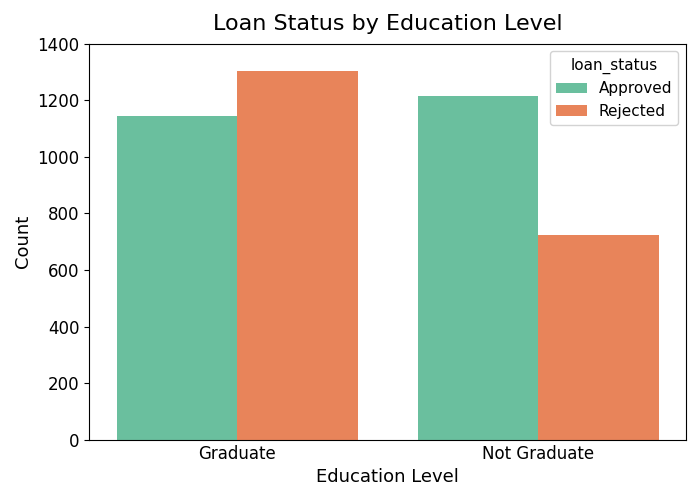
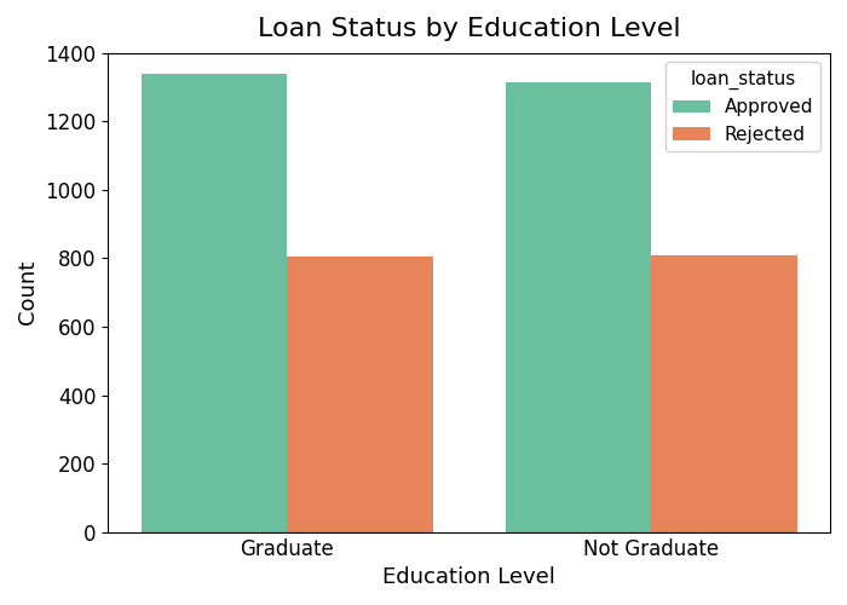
Approved/Graduate: 1145 -> 1340
Rejected/Graduate: 1305 -> 805
Approved/Not Graduate: 1215 -> 1315
Rejected/Not Graduate: 725 -> 810
